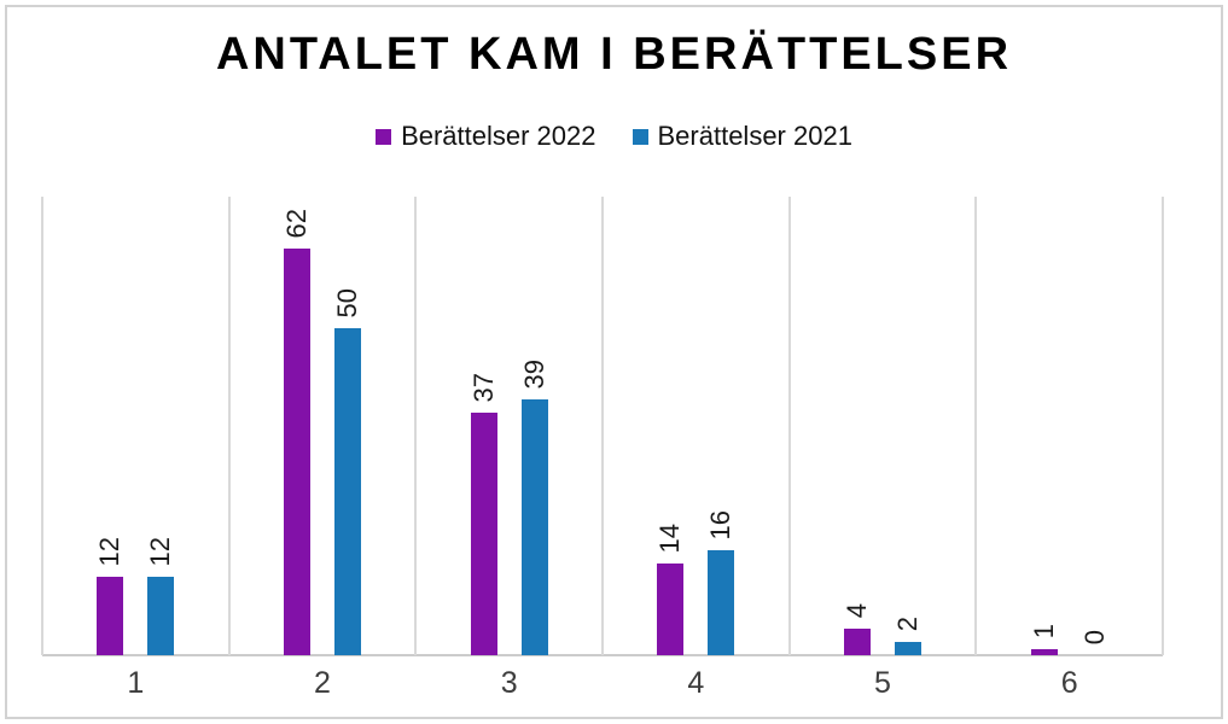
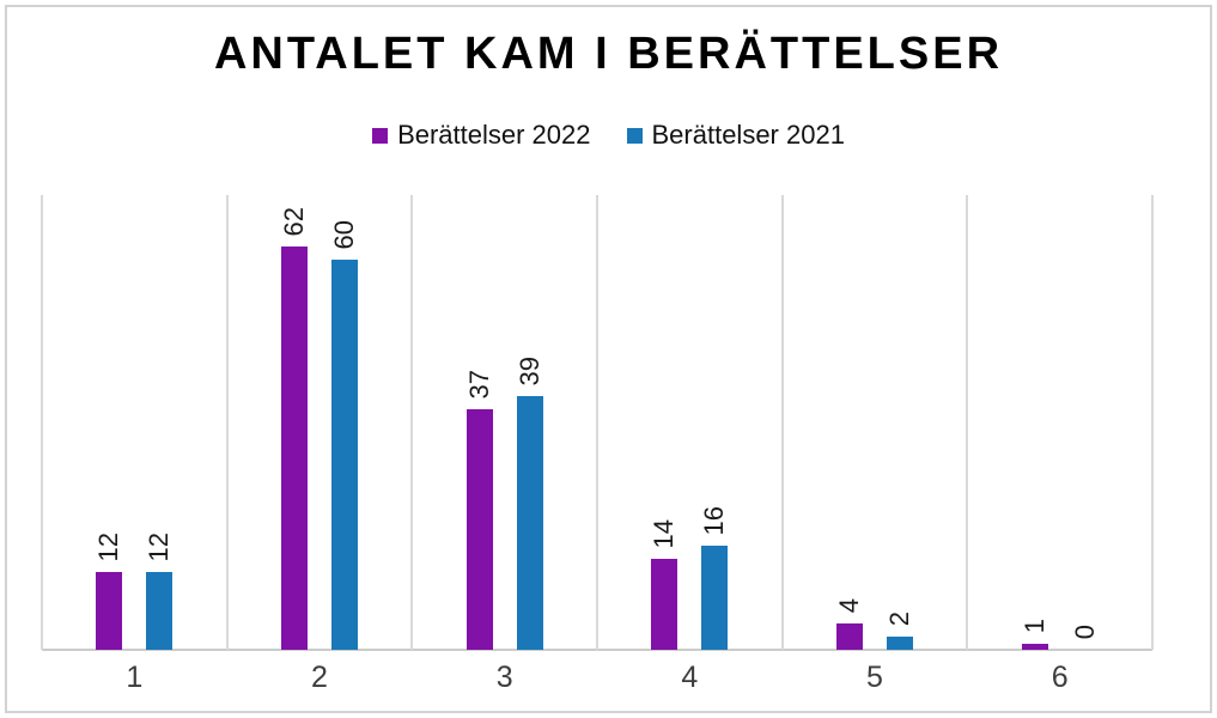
Berättelser 2021/2: 50 -> 60
